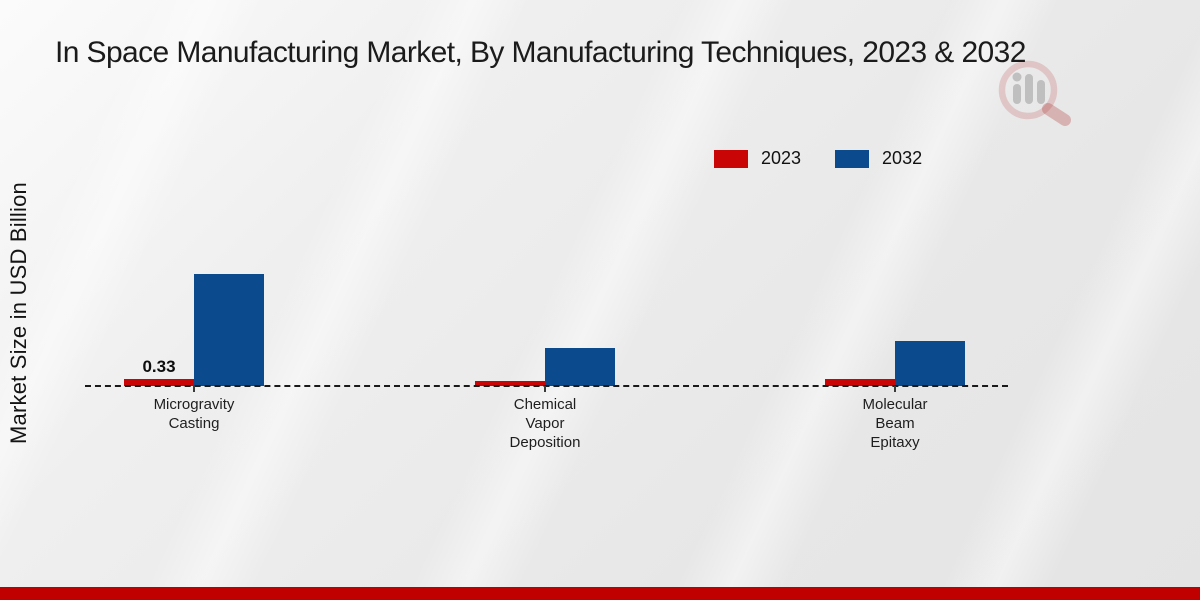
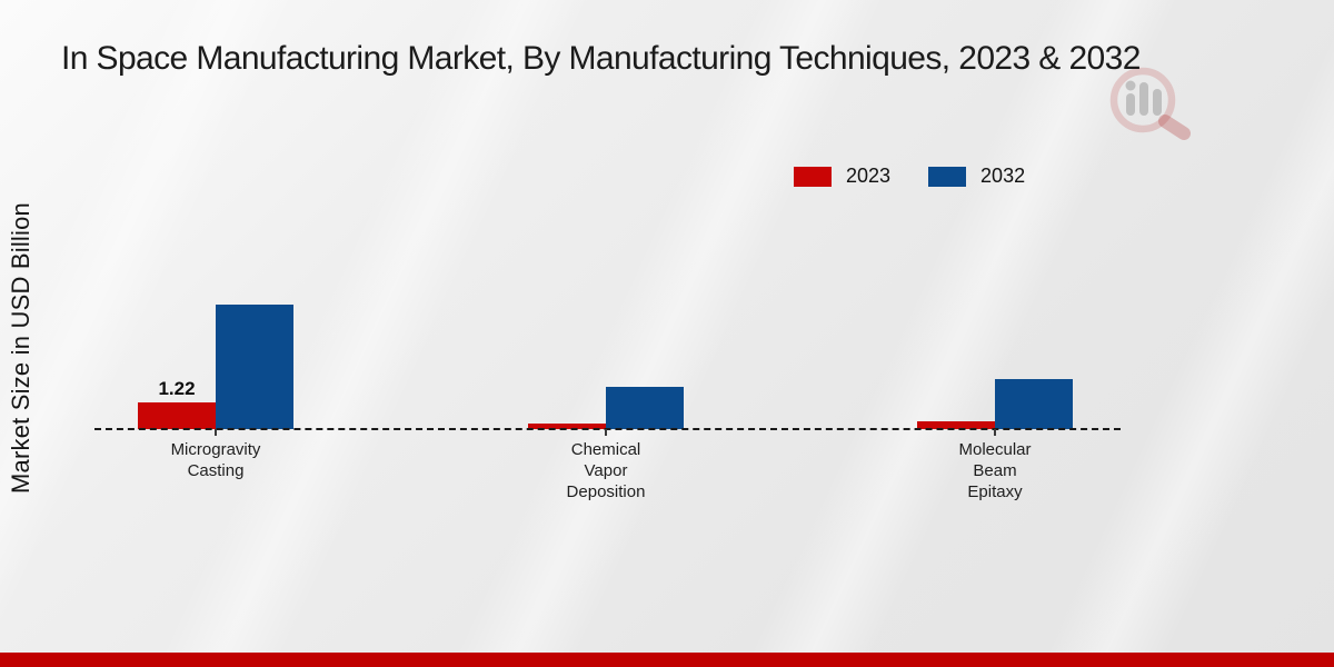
2023/Microgravity Casting: 0.33 -> 1.22
